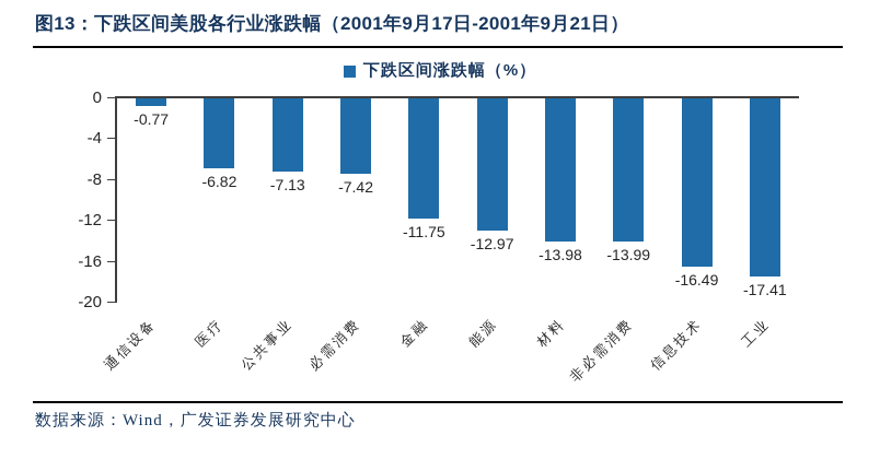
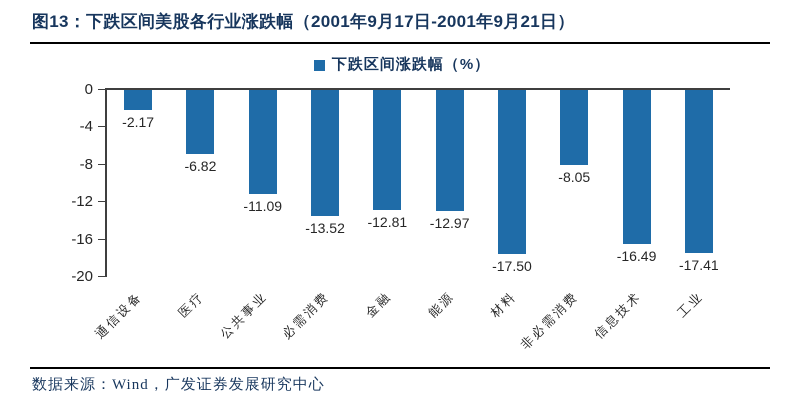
通信设备: -0.77 -> -2.17
公共事业: -7.13 -> -11.09
必需消费: -7.42 -> -13.52
金融: -11.75 -> -12.81
材料: -13.98 -> -17.50
非必需消费: -13.99 -> -8.05
